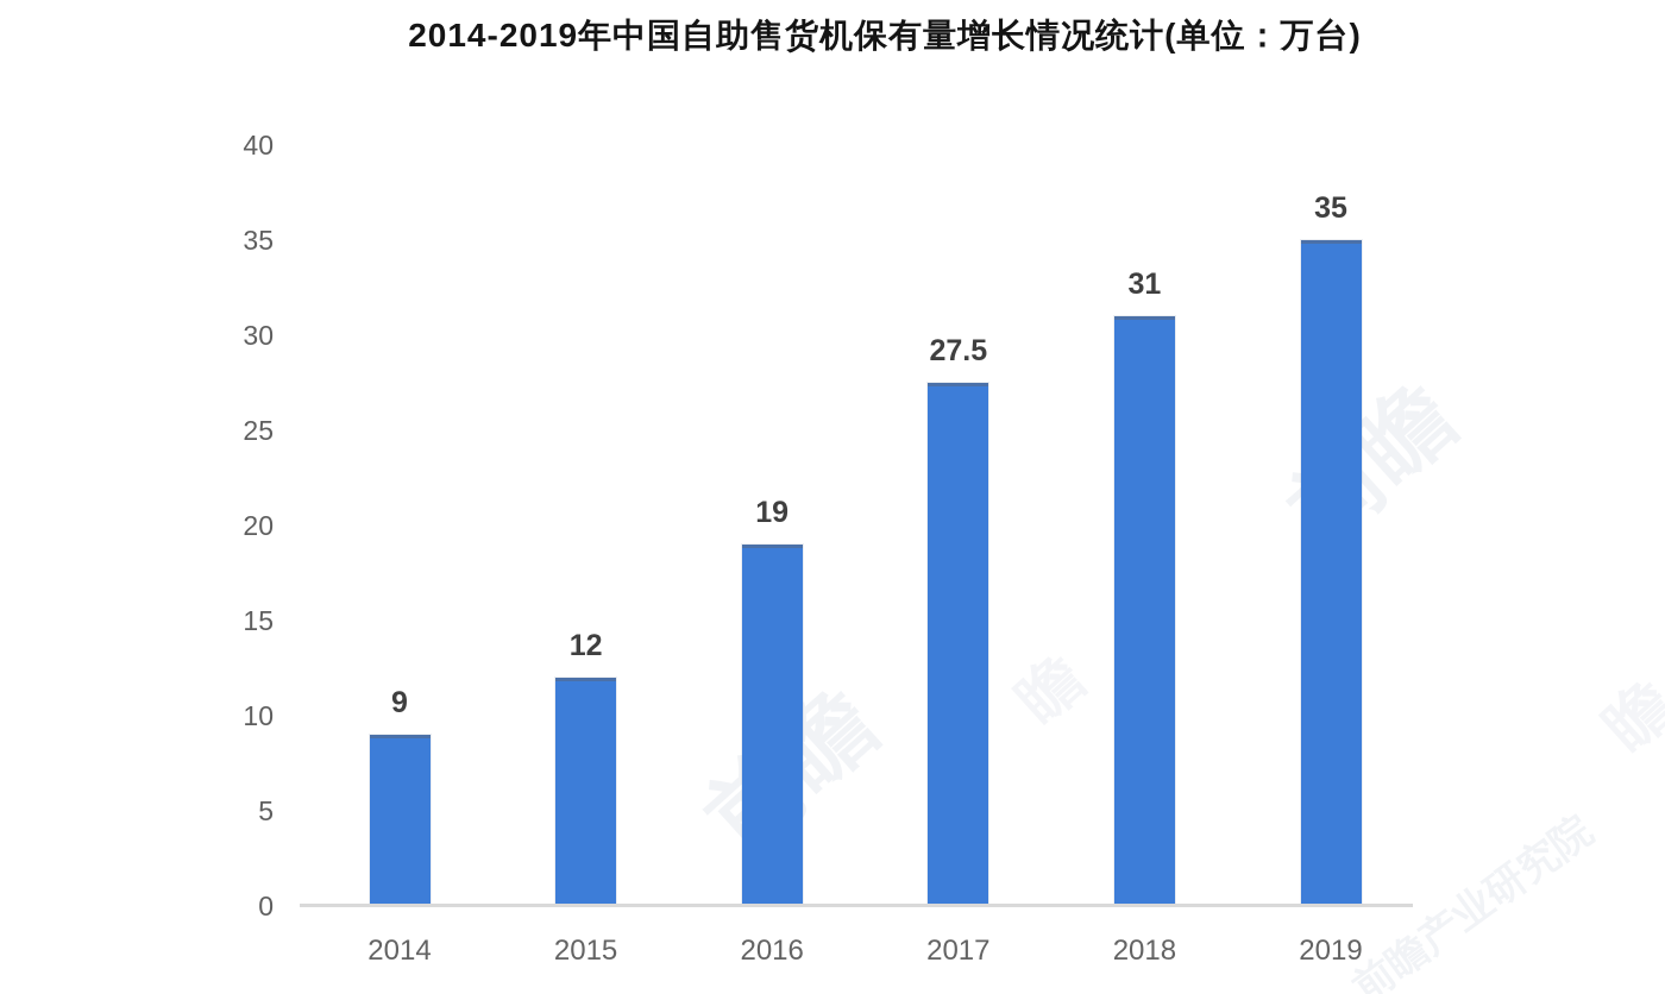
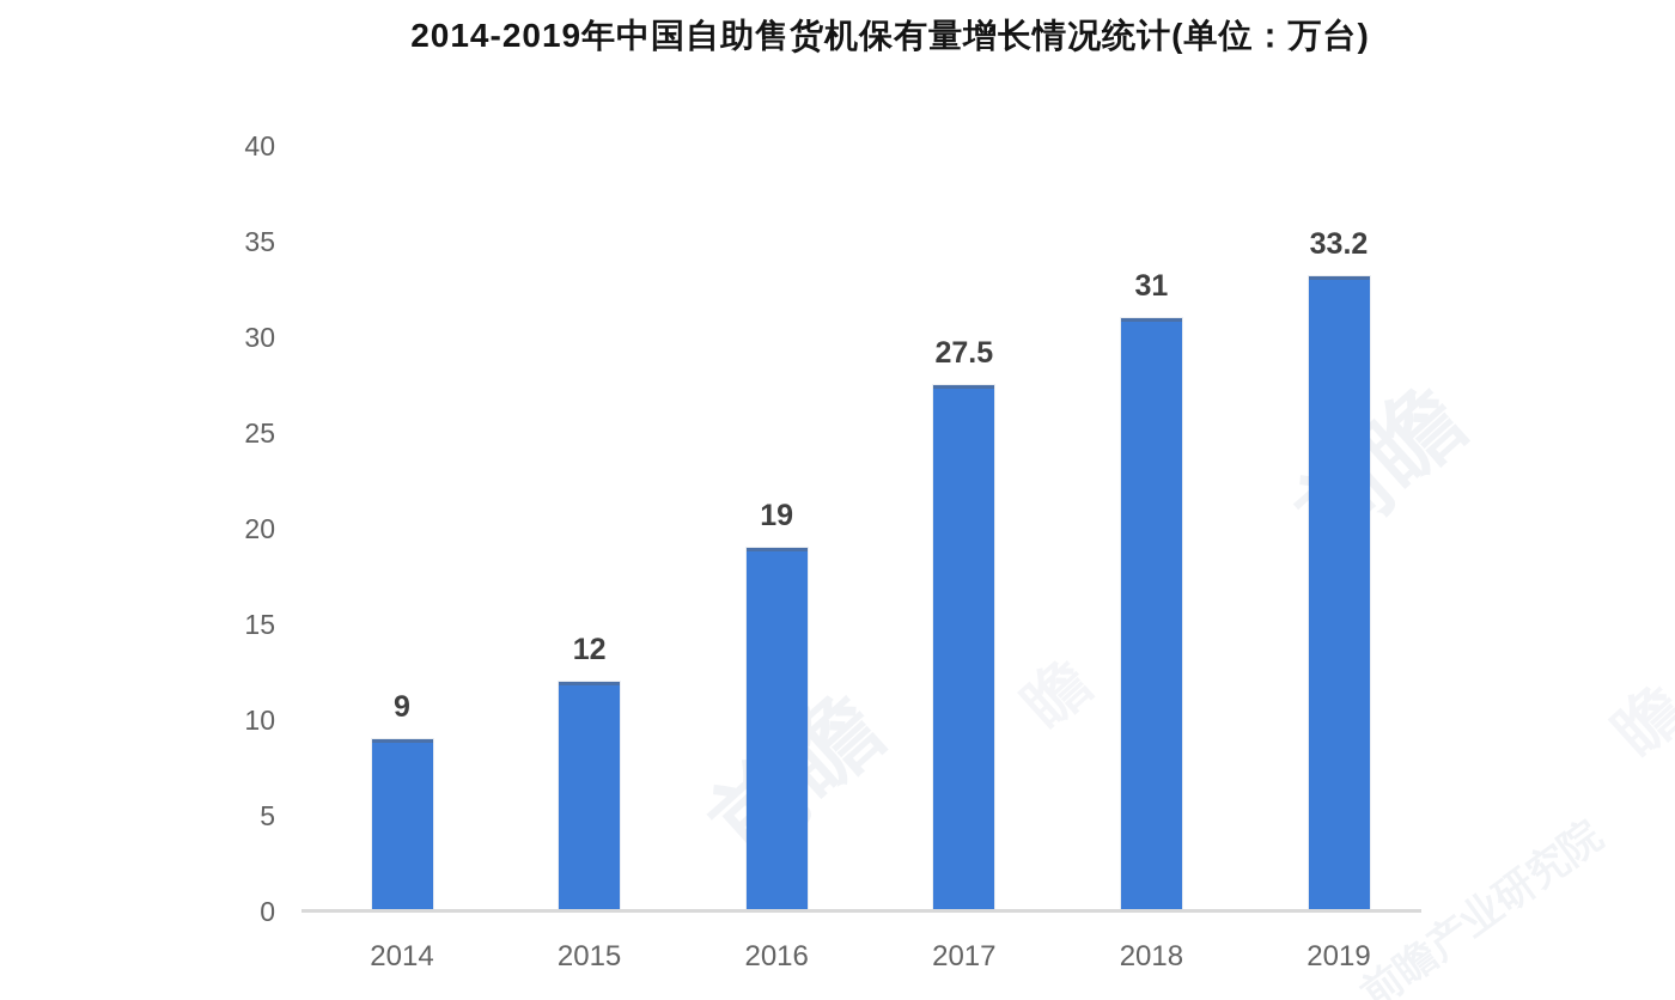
2019: 35 -> 33.2
